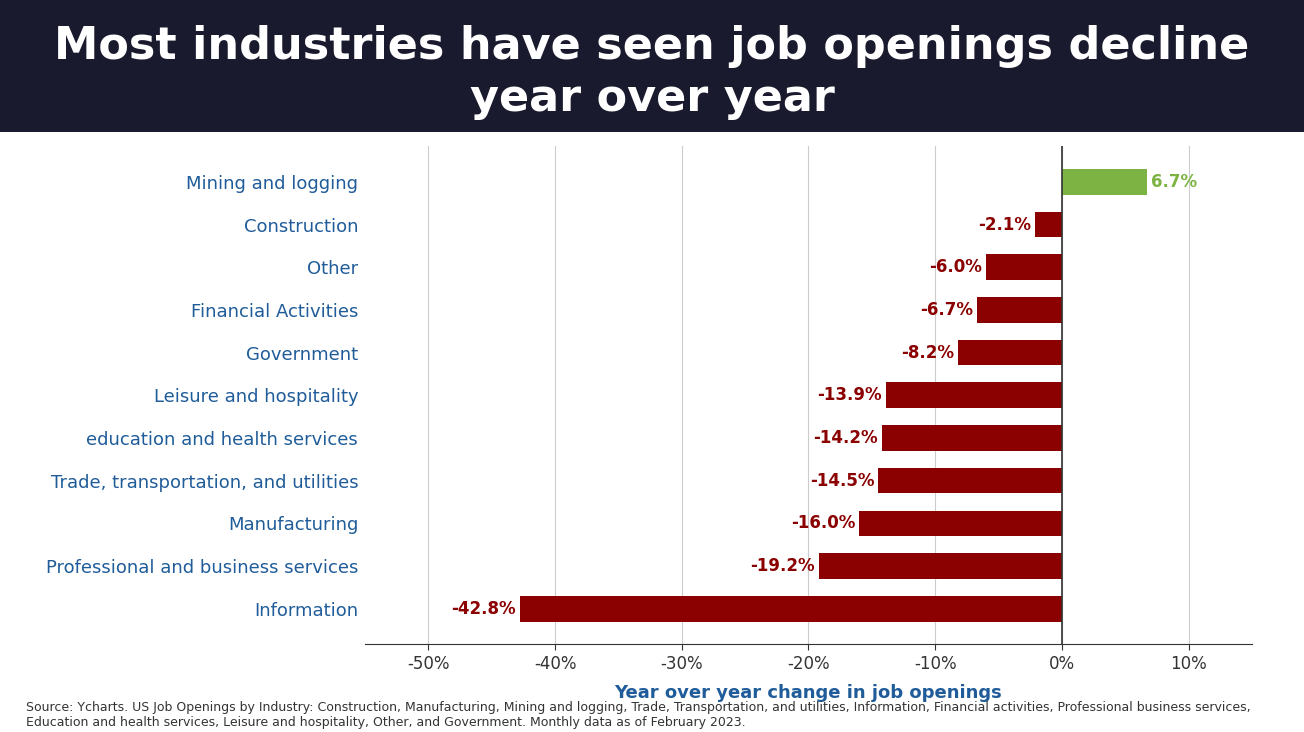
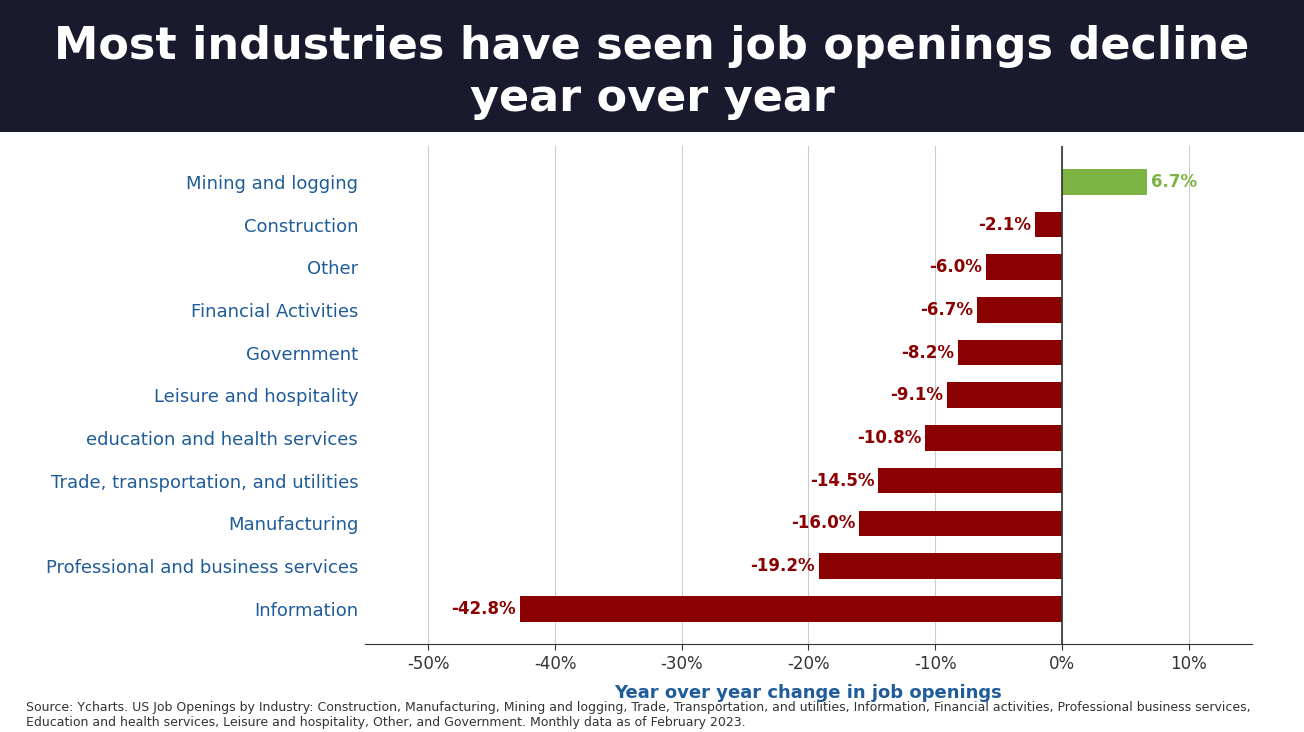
Leisure and hospitality: -13.9% -> -9.1%
education and health services: -14.2% -> -10.8%
